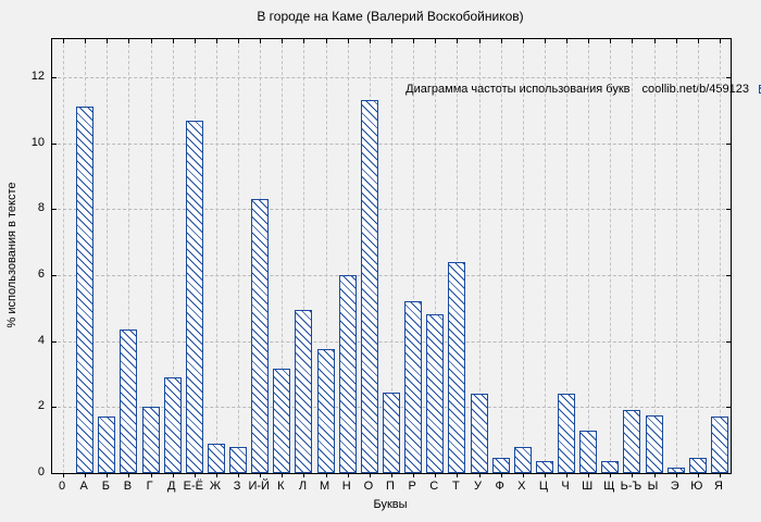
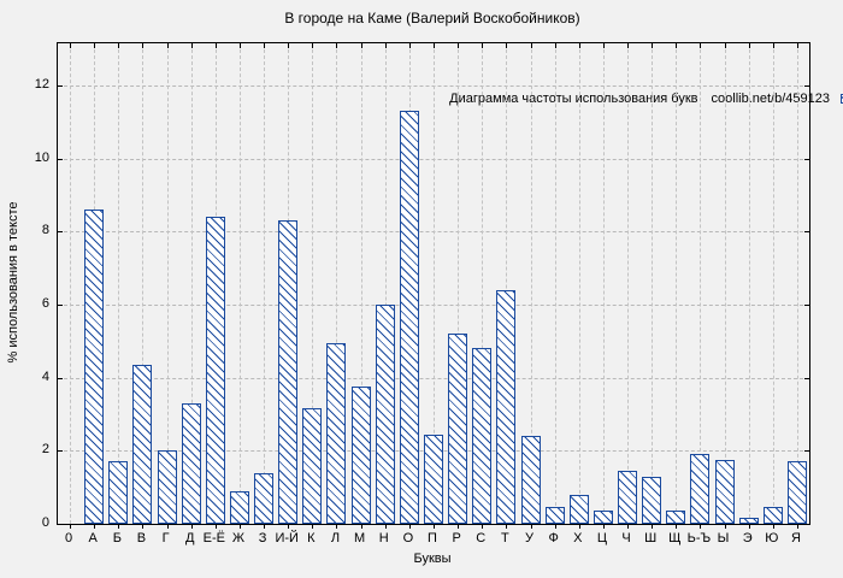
А: 11.1 -> 8.6
Д: 2.9 -> 3.3
Е-Ё: 10.7 -> 8.4
З: 0.8 -> 1.4
Ч: 2.4 -> 1.4
